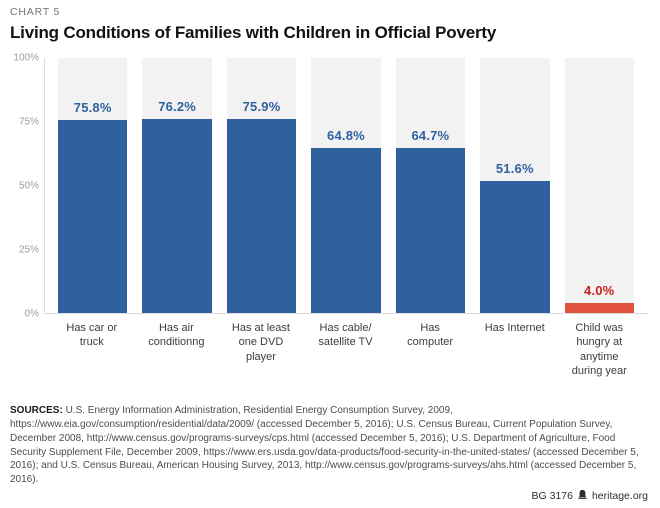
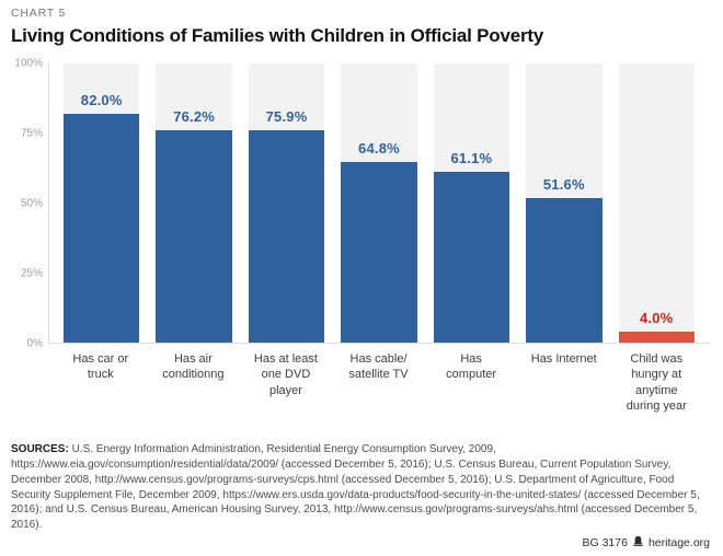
Has car or truck: 75.8% -> 82.0%
Has computer: 64.7% -> 61.1%
